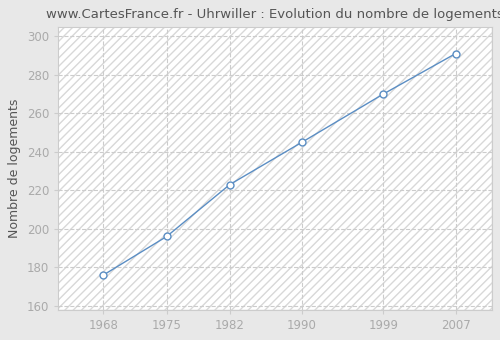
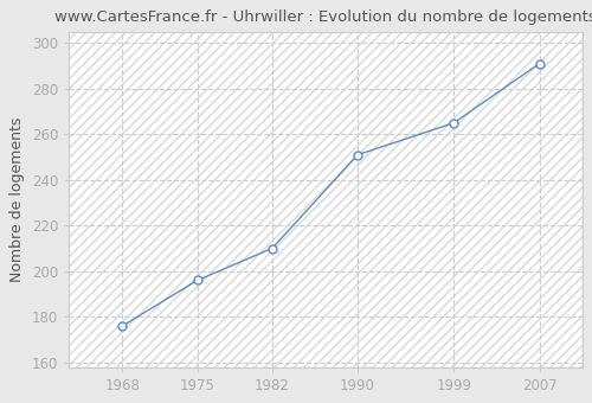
1982: 223 -> 210
1990: 245 -> 251
1999: 270 -> 265
